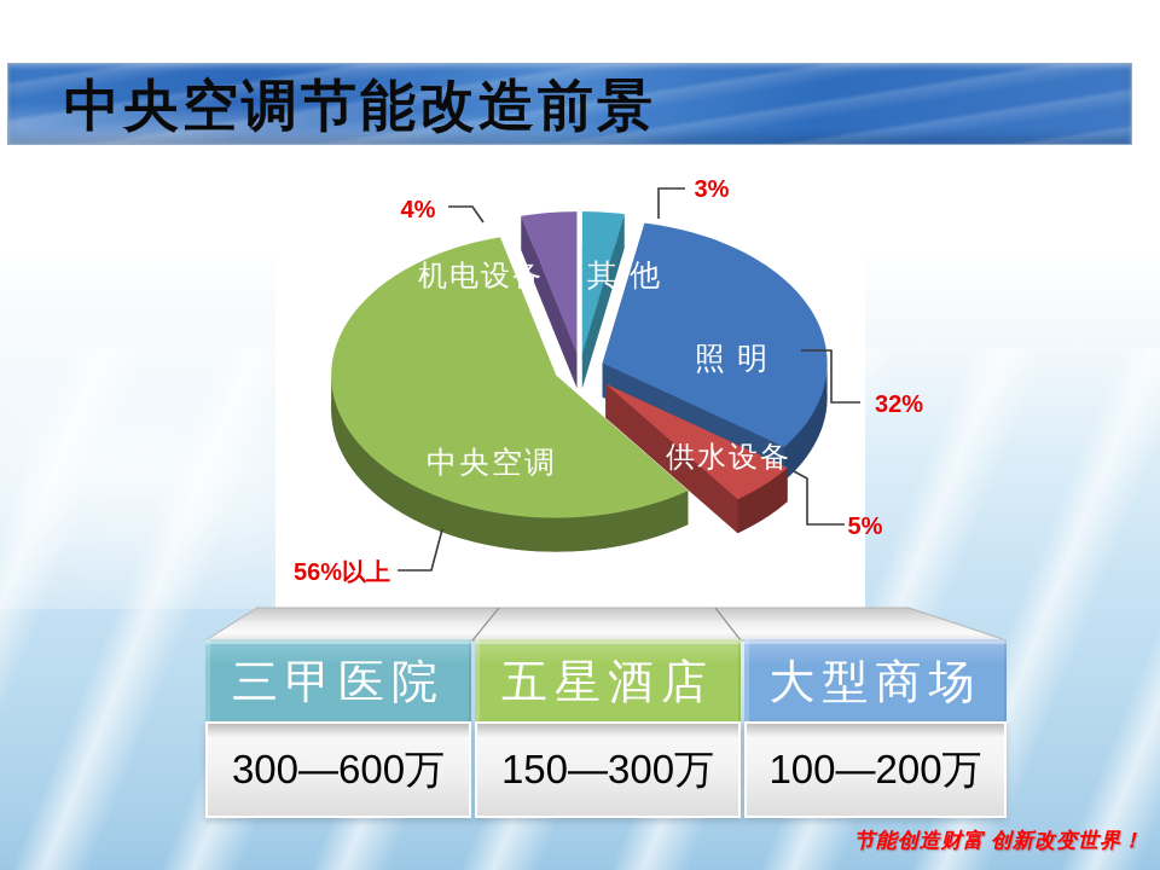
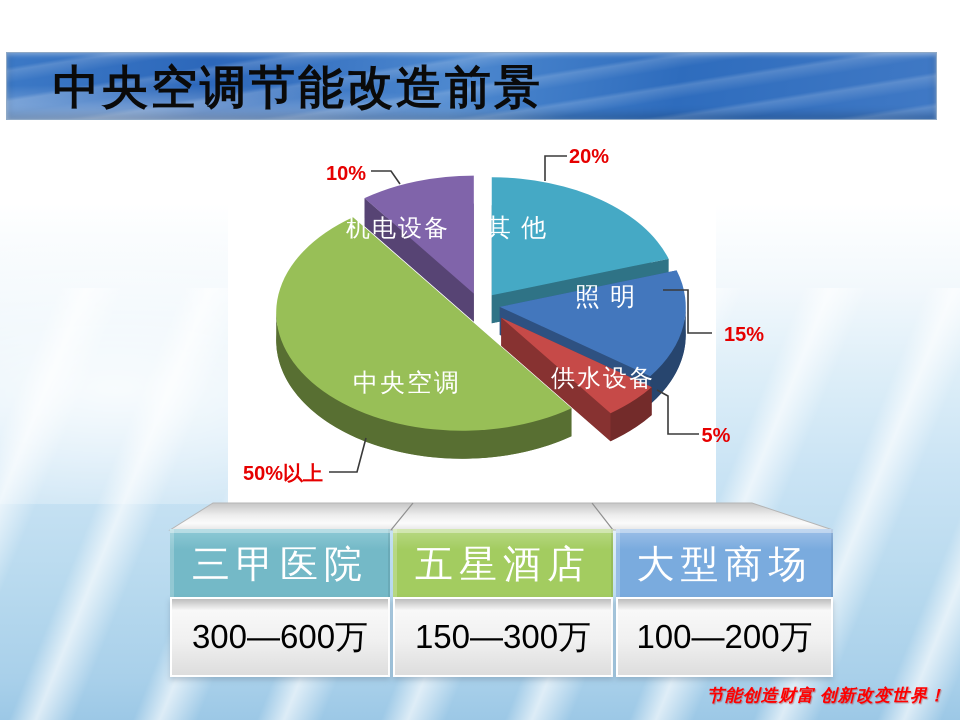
其 他: 3% -> 20%
照 明: 32% -> 15%
中央空调: 56 -> 50
机电设备: 4% -> 10%
